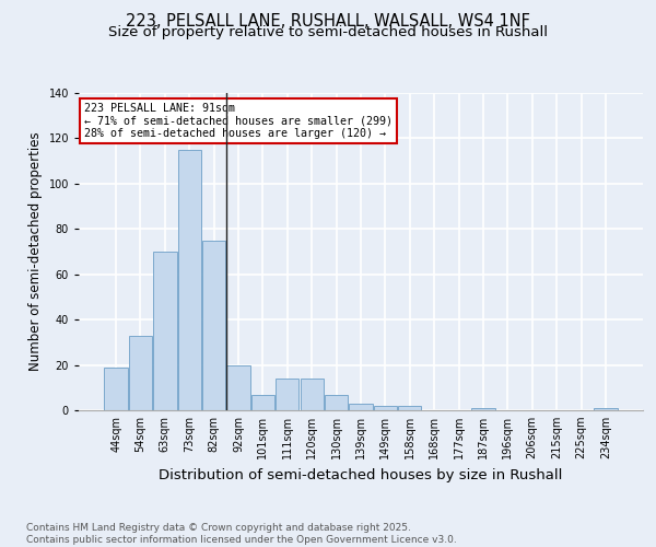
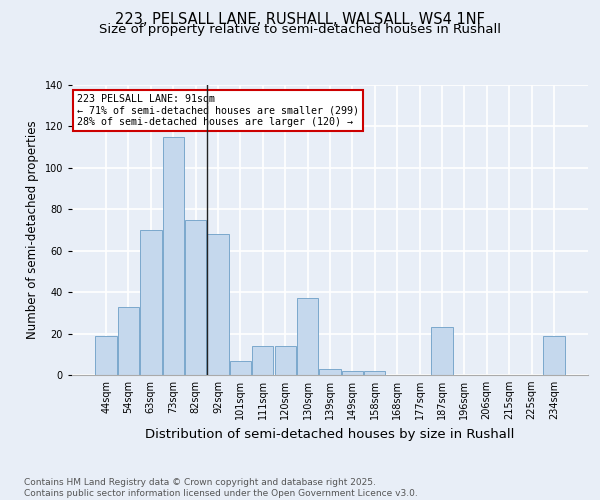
92sqm: 20 -> 68
130sqm: 7 -> 37
187sqm: 1 -> 23
234sqm: 1 -> 19
